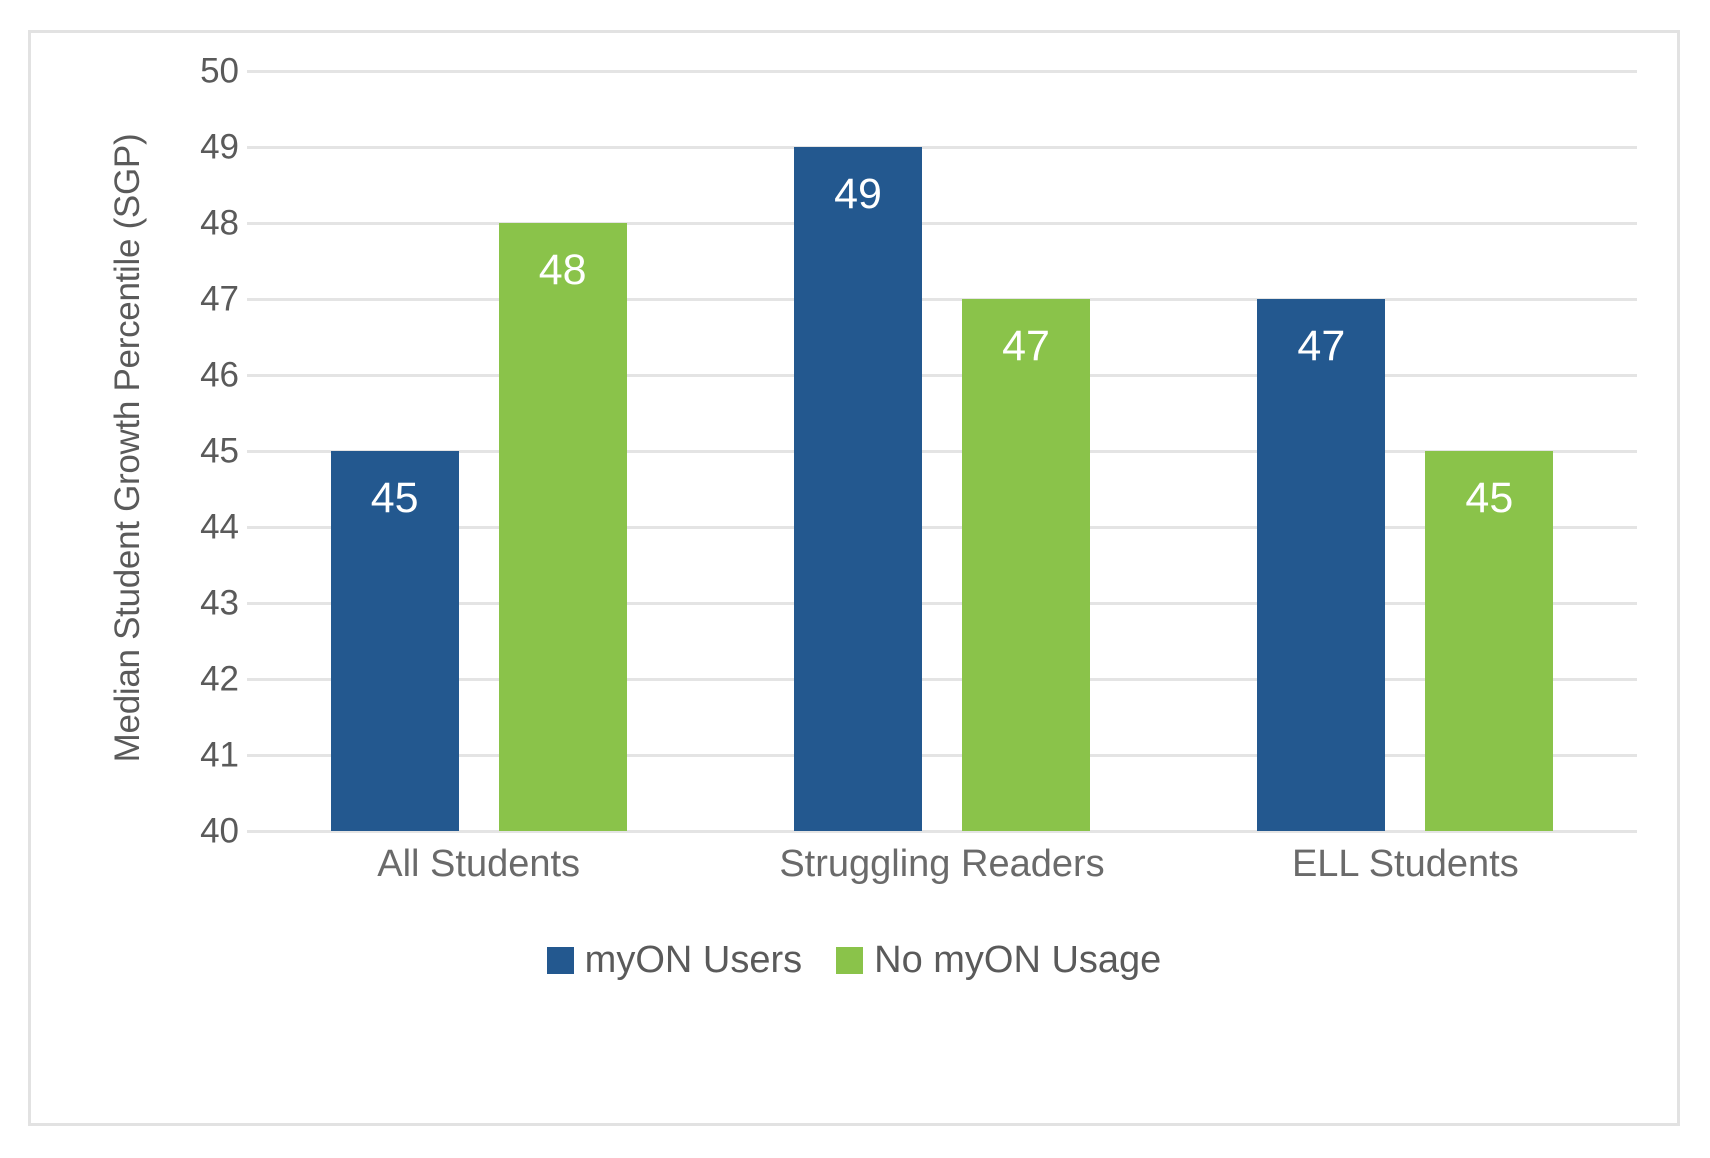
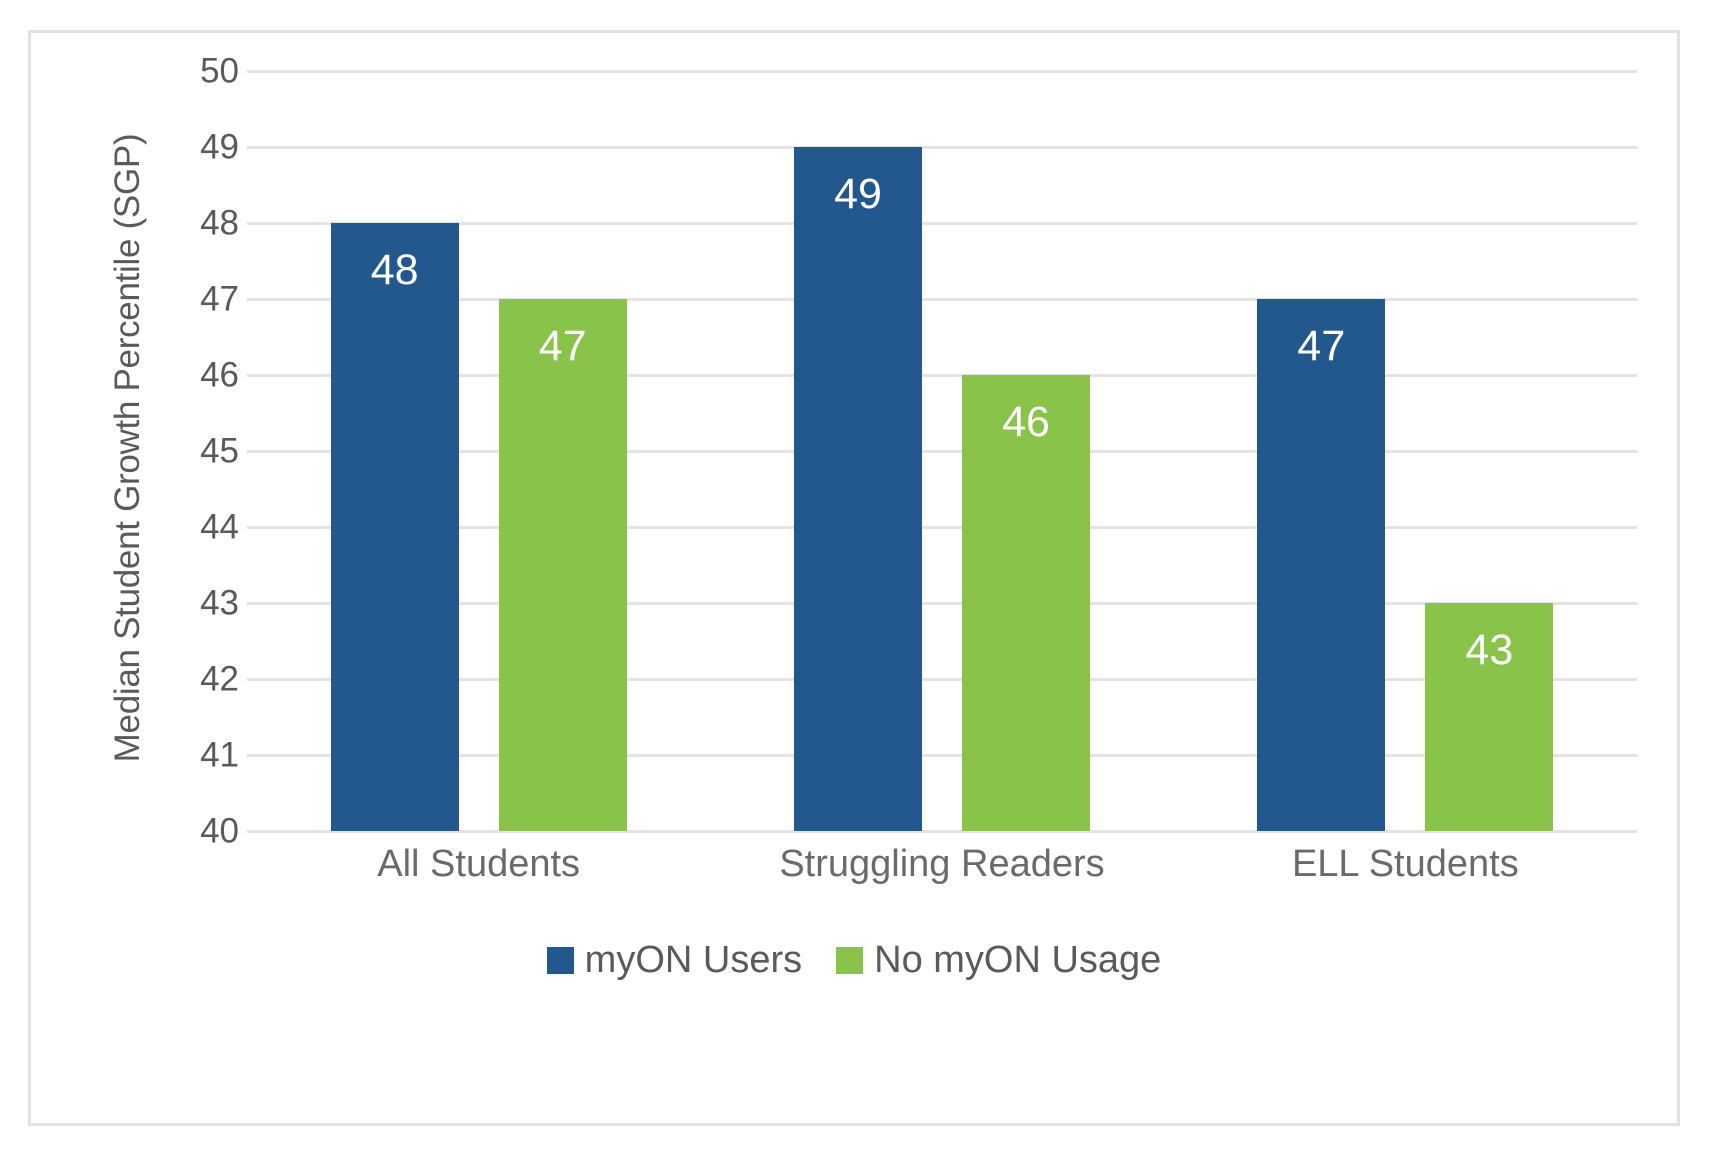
myON Users/All Students: 45 -> 48
No myON Usage/All Students: 48 -> 47
No myON Usage/Struggling Readers: 47 -> 46
No myON Usage/ELL Students: 45 -> 43
